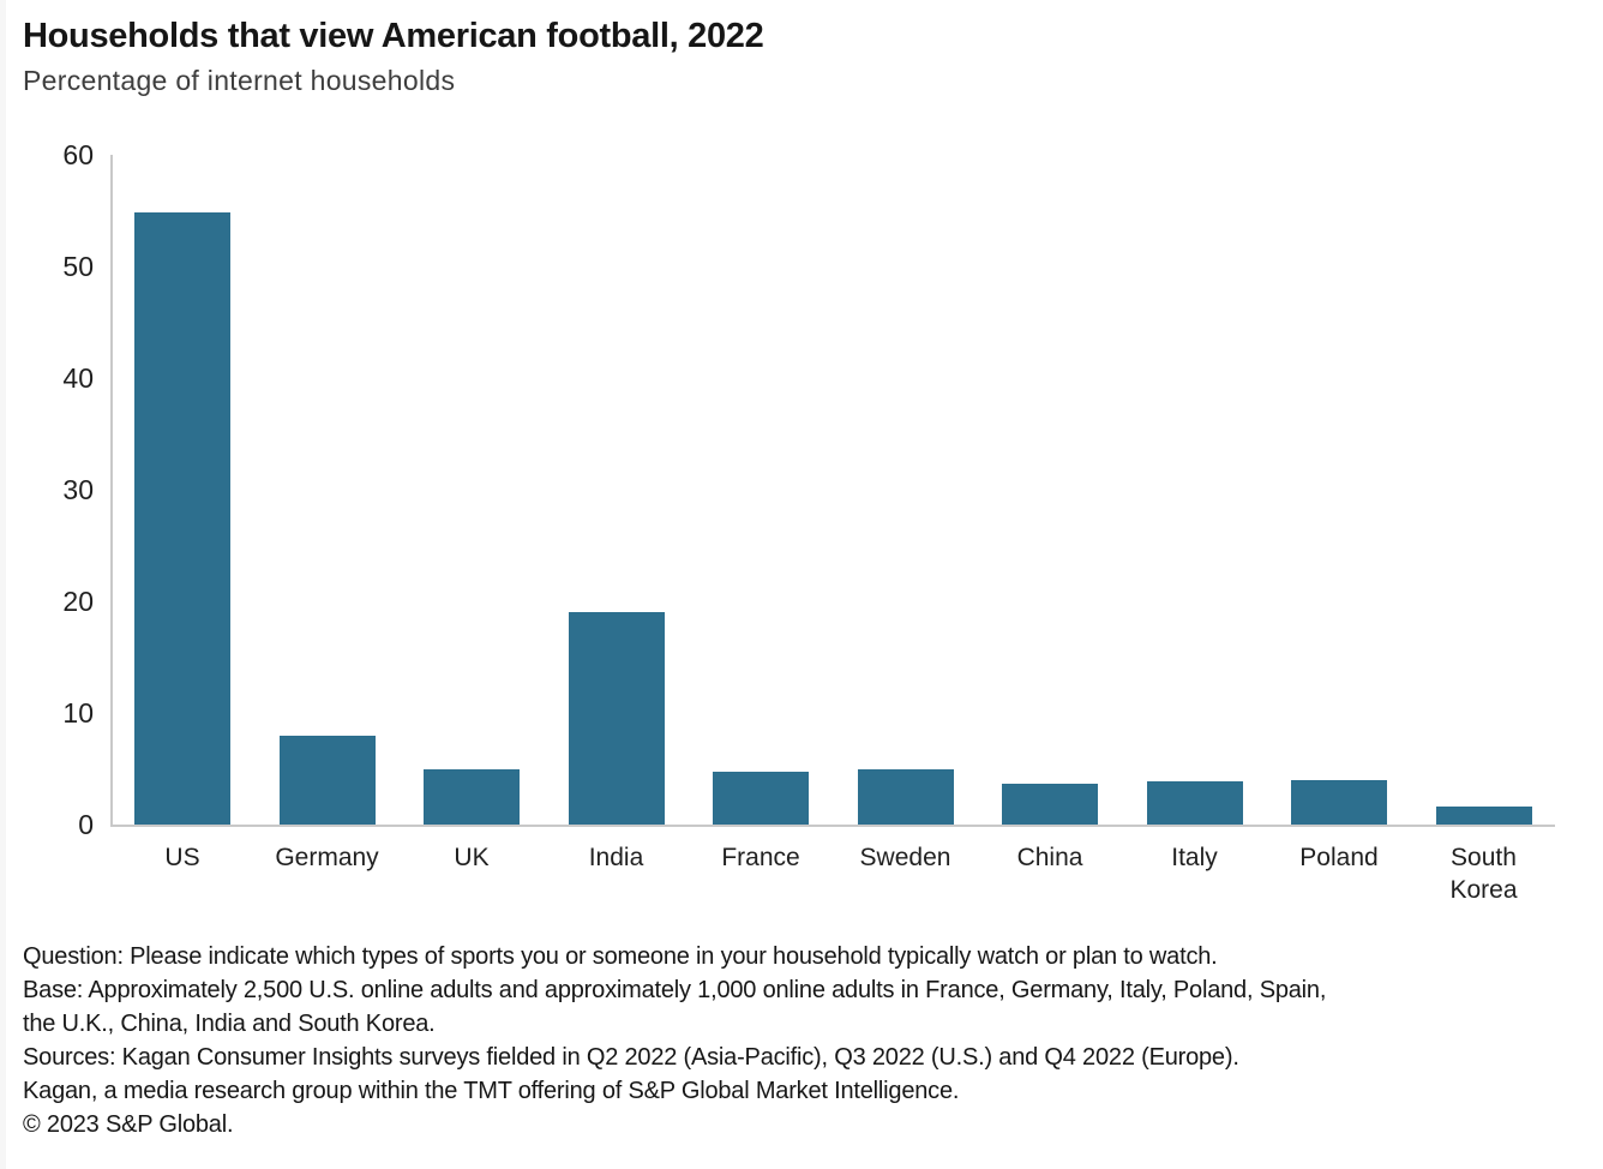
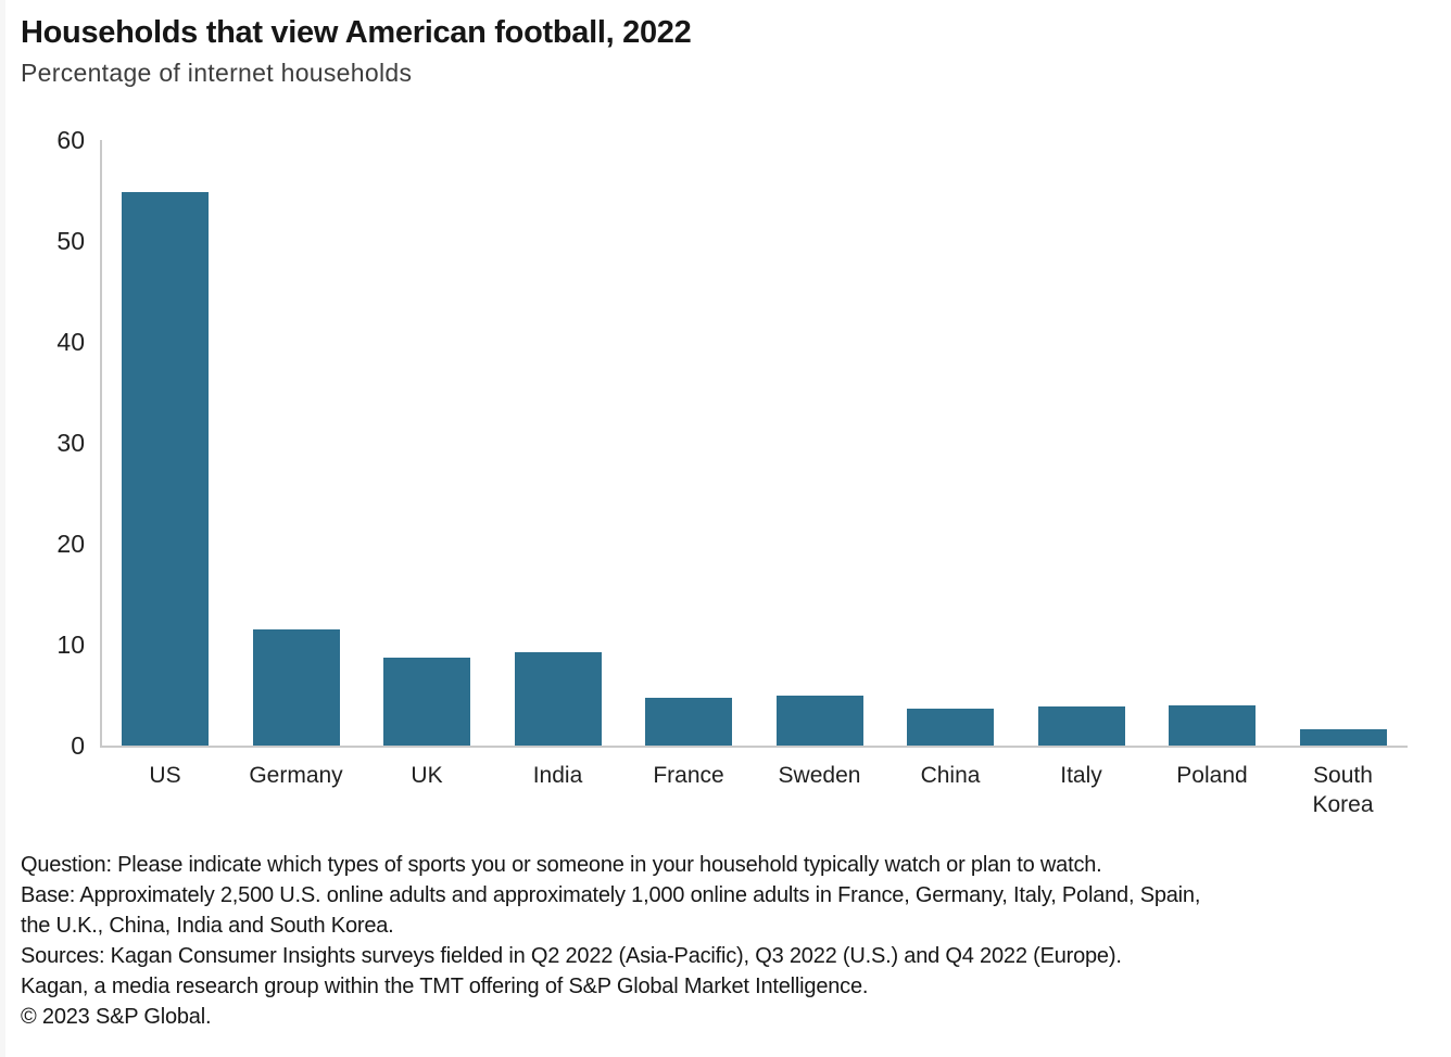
Germany: 8 -> 12
UK: 5 -> 9
India: 19 -> 9
